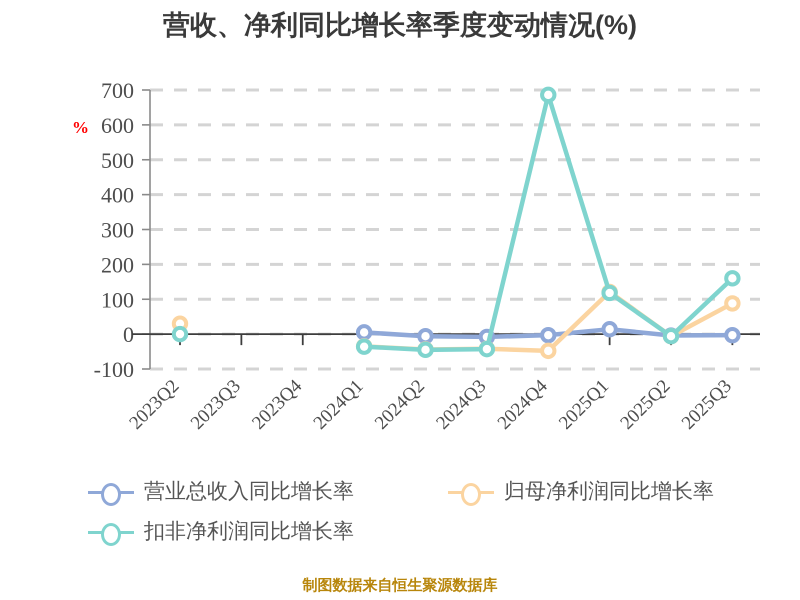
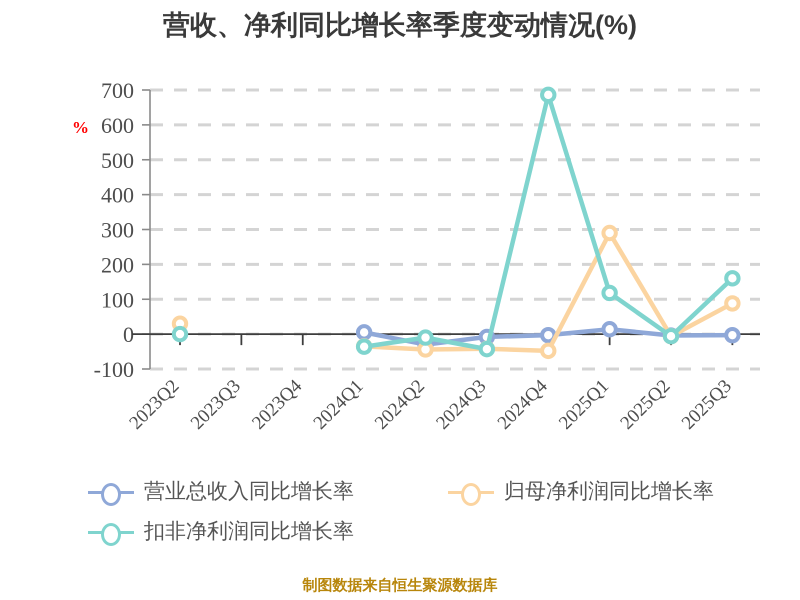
营业总收入同比增长率/2024Q2: -10 -> -30
扣非净利润同比增长率/2024Q2: -40 -> -10
归母净利润同比增长率/2025Q1: 120 -> 290
